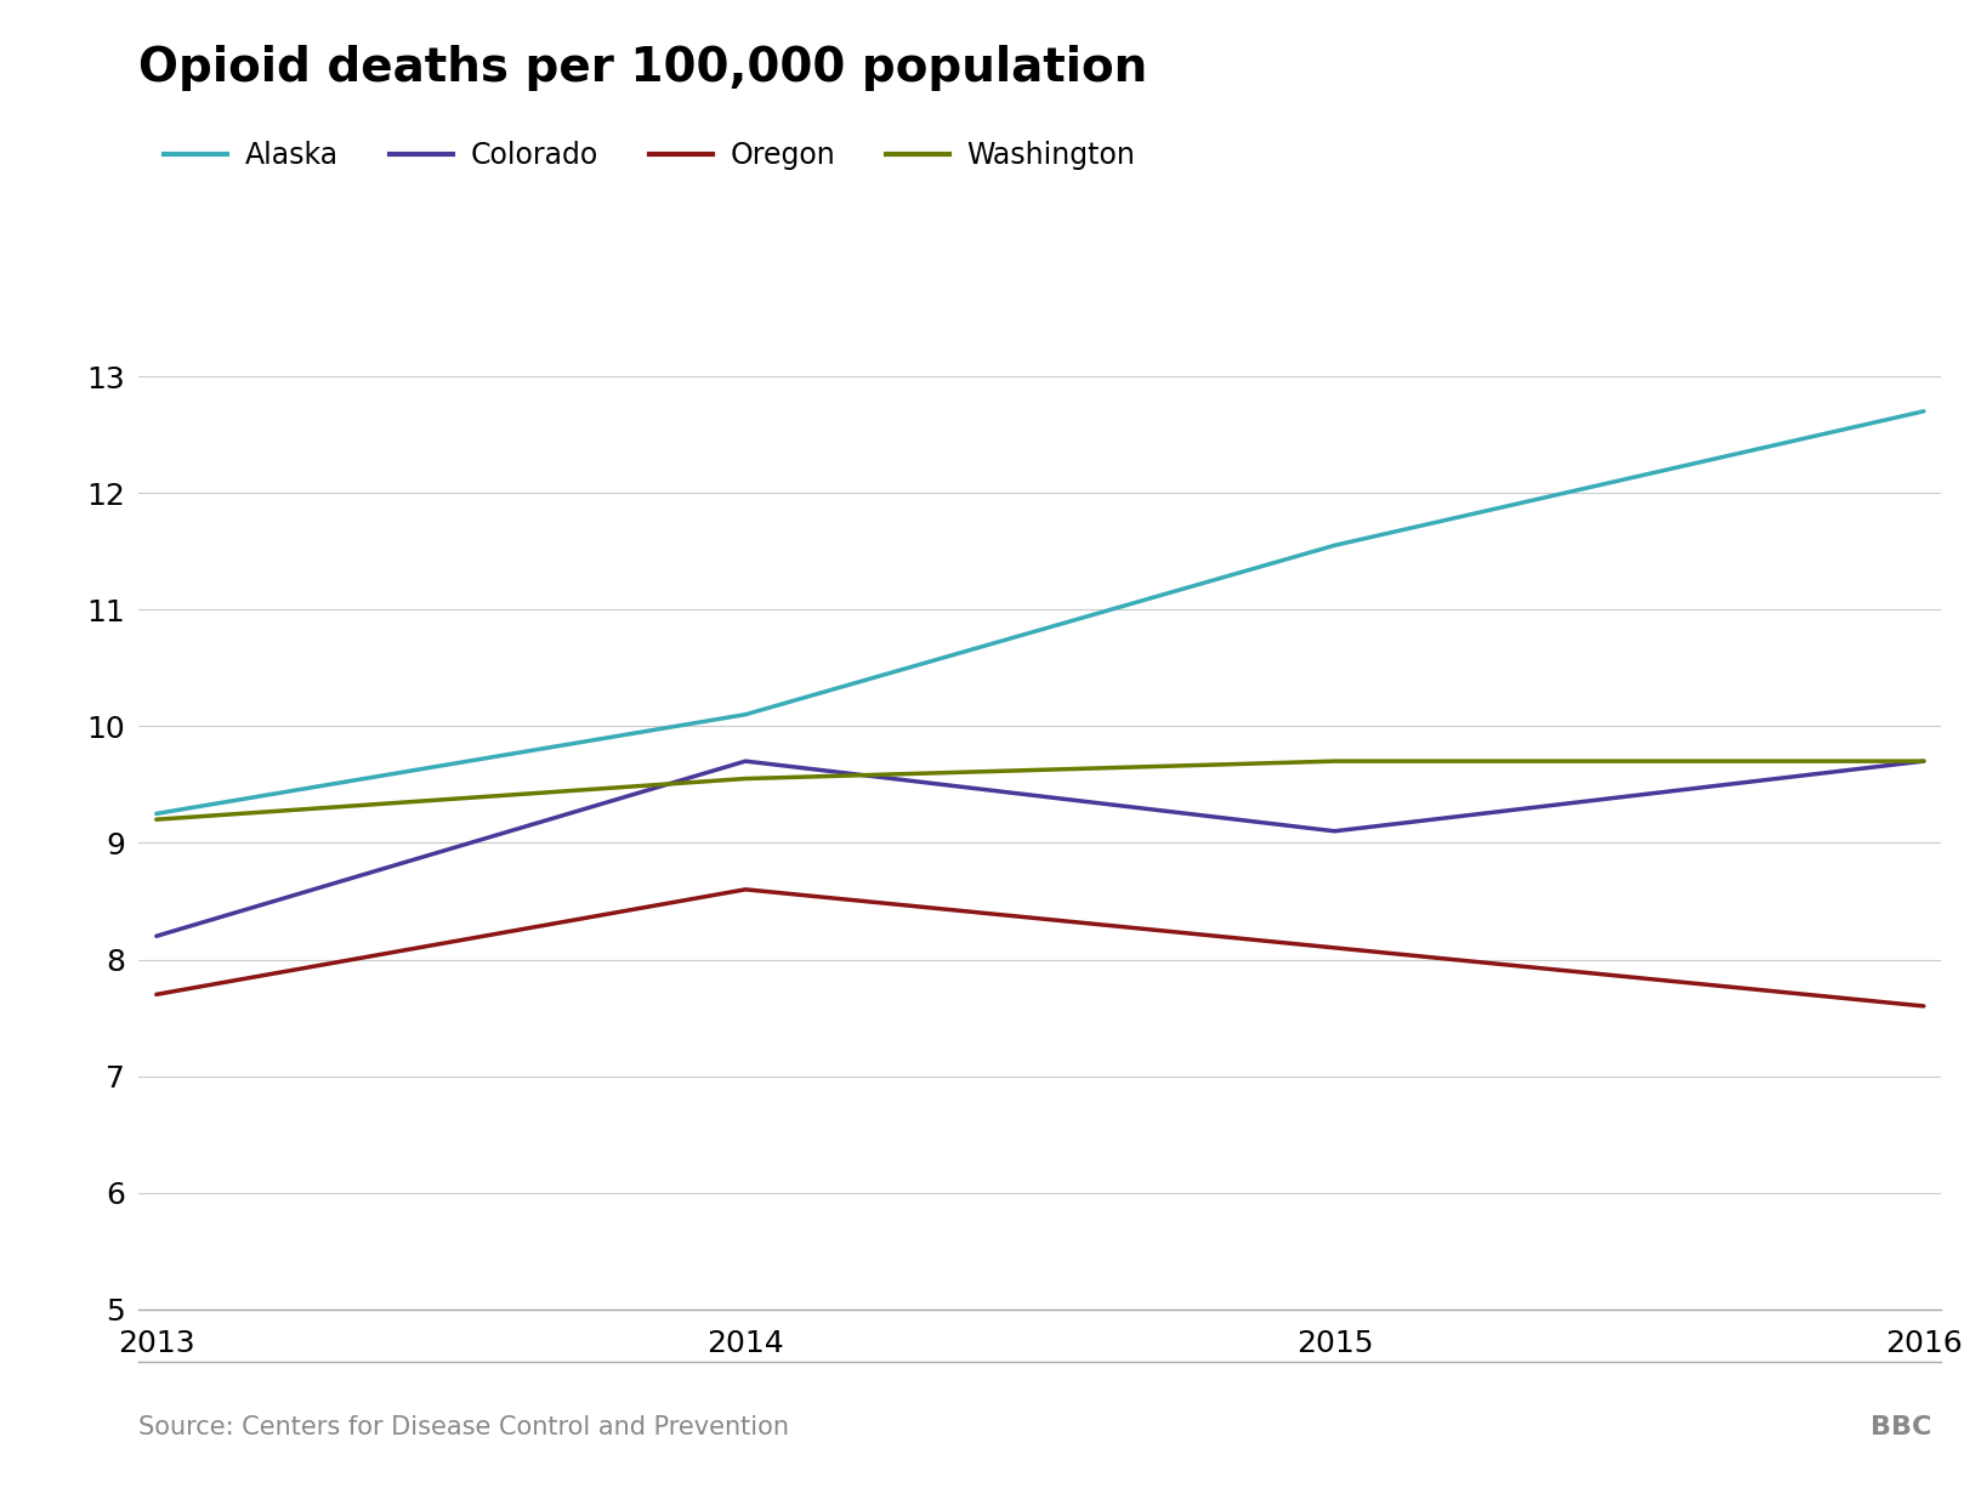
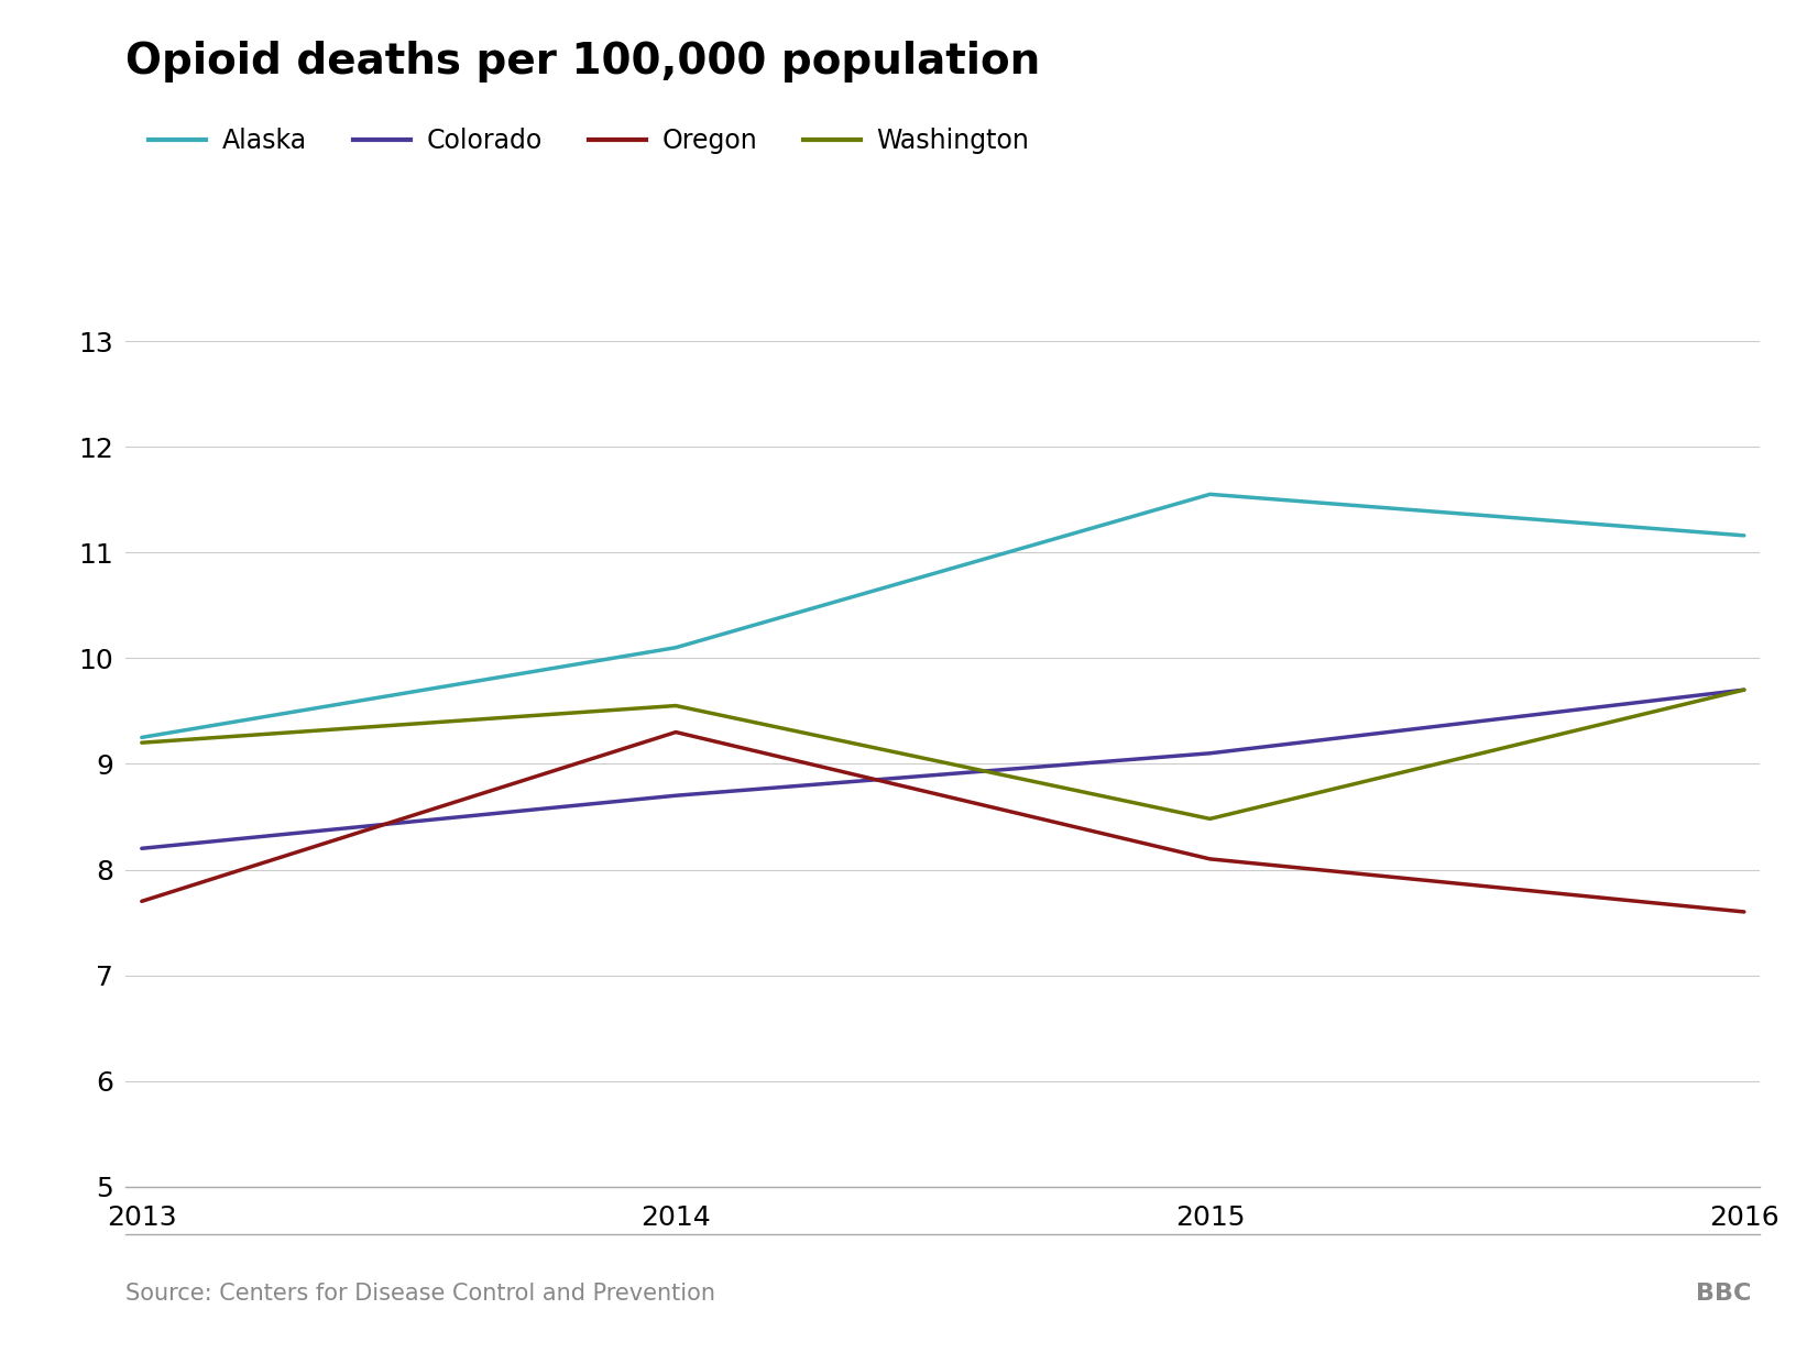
Colorado/2014: 9.7 -> 8.7
Oregon/2014: 8.6 -> 9.3
Washington/2015: 9.70 -> 8.48
Alaska/2016: 12.70 -> 11.16
